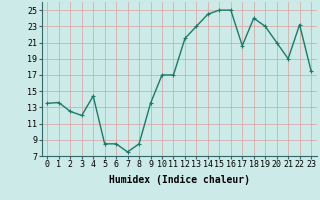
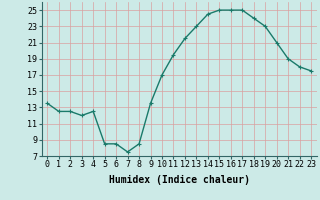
1: 13.6 -> 12.5
4: 14.4 -> 12.5
11: 17.0 -> 19.5
17: 20.6 -> 25.0
22: 23.2 -> 18.0
